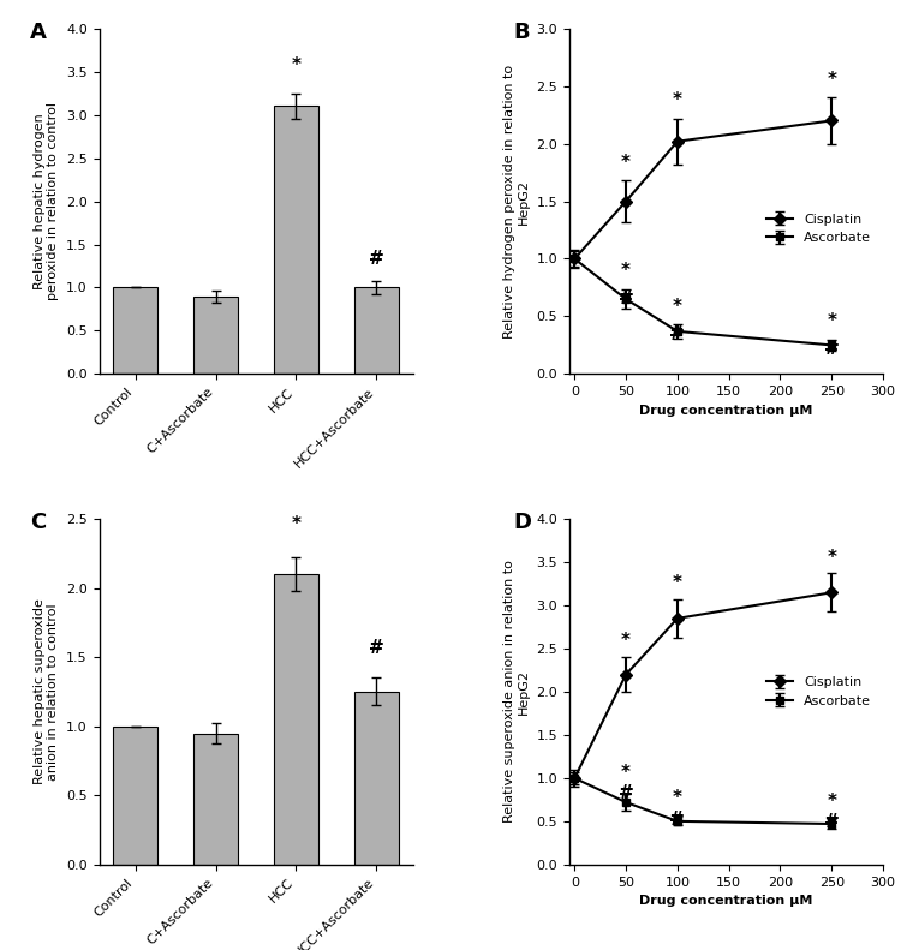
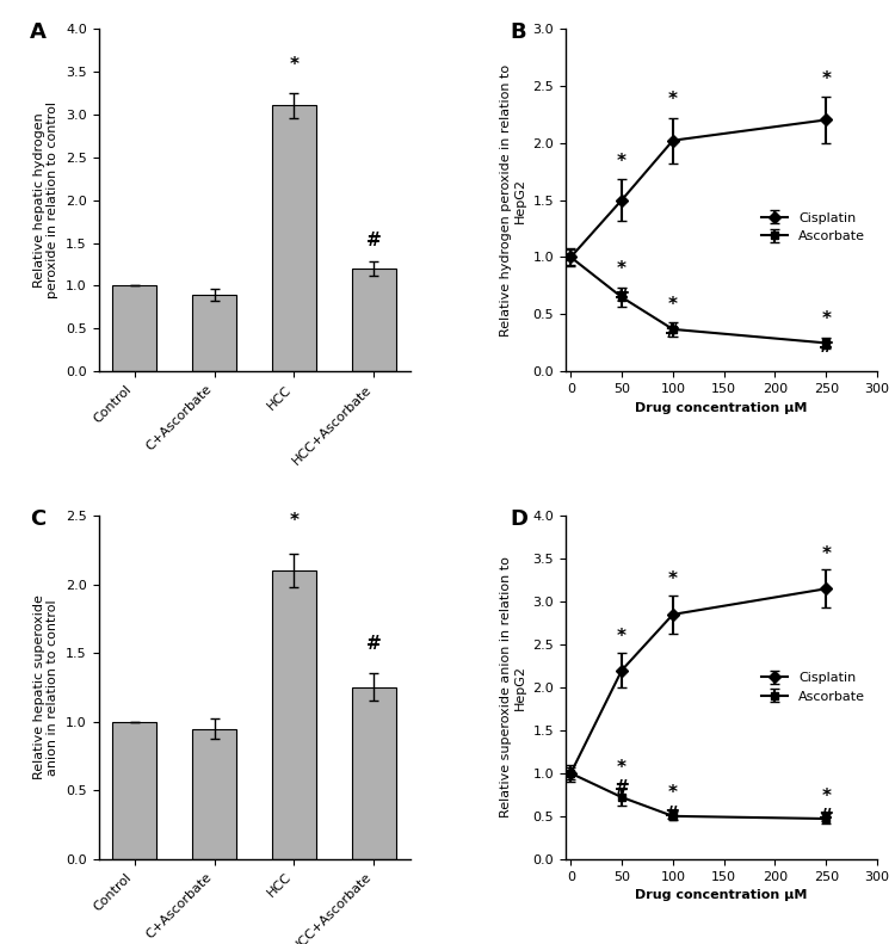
HCC+Ascorbate: 1.0 -> 1.2
